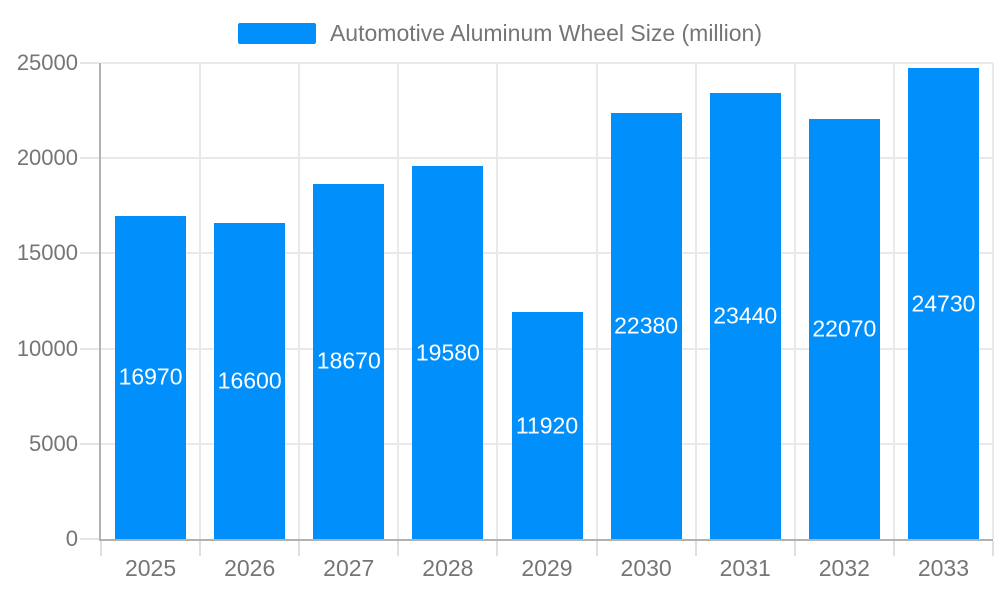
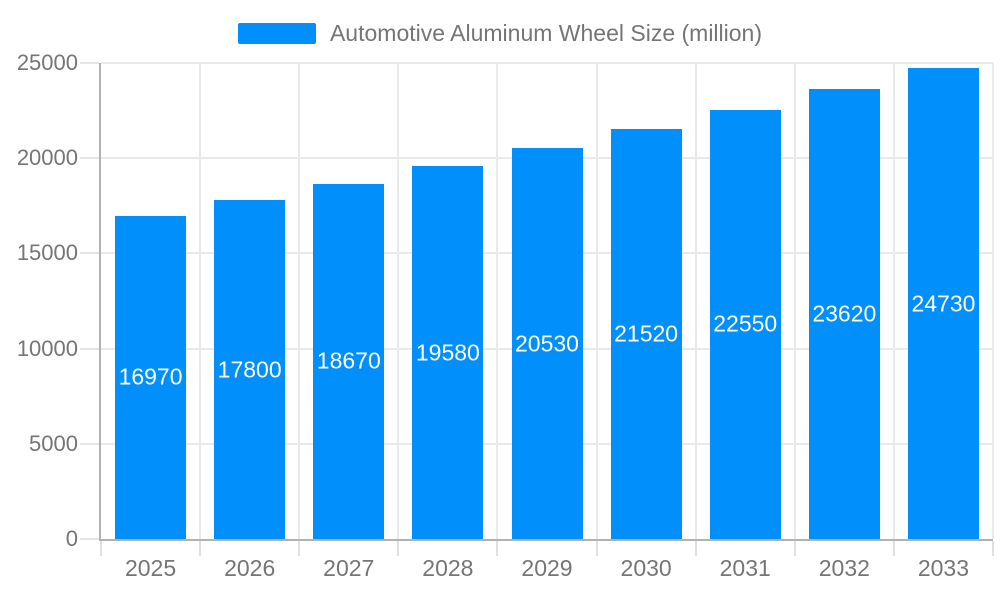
2026: 16600 -> 17800
2029: 11920 -> 20530
2030: 22380 -> 21520
2031: 23440 -> 22550
2032: 22070 -> 23620
